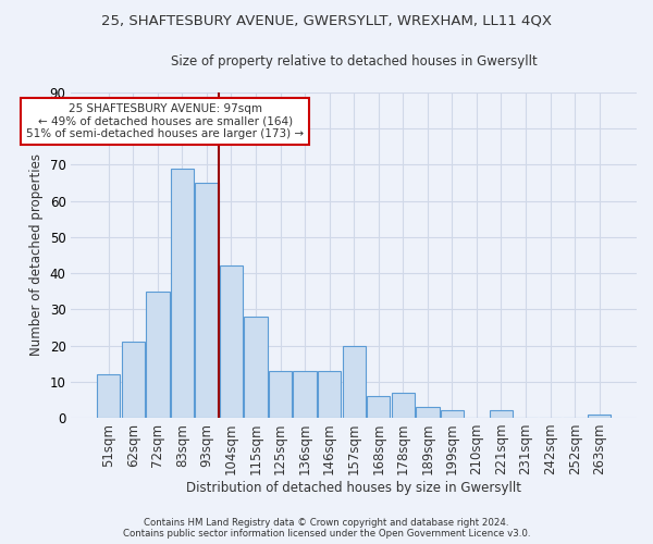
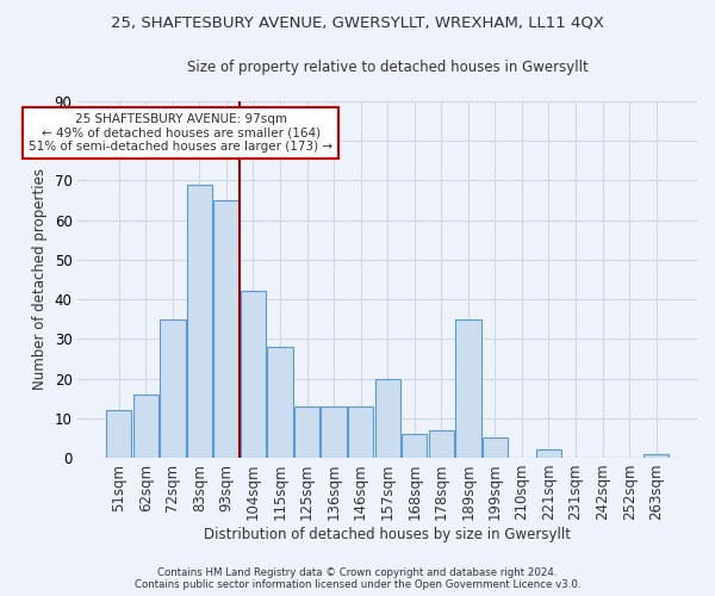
62sqm: 21 -> 16
189sqm: 3 -> 35
199sqm: 2 -> 5
